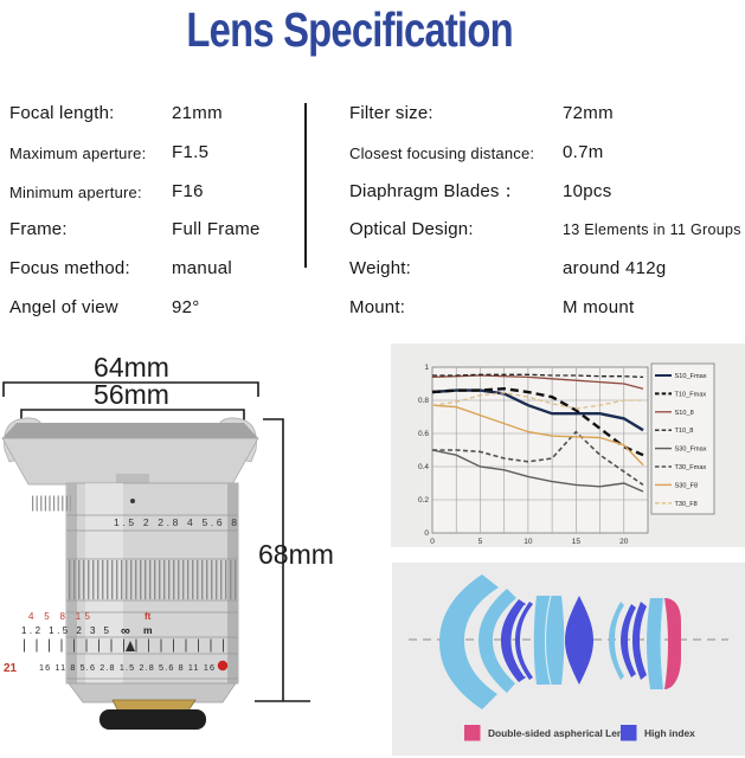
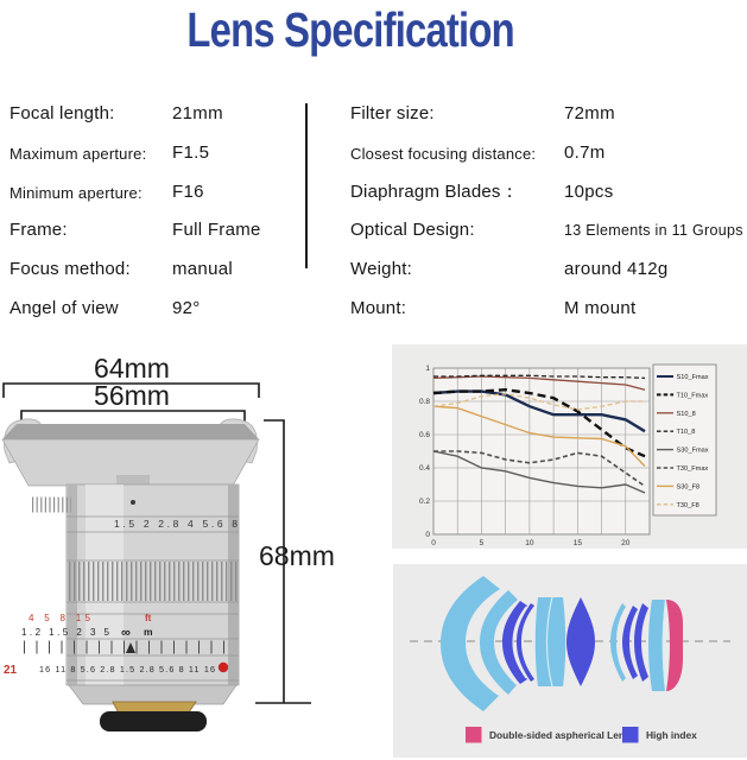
T30_Fmax/15: 0.61 -> 0.49
